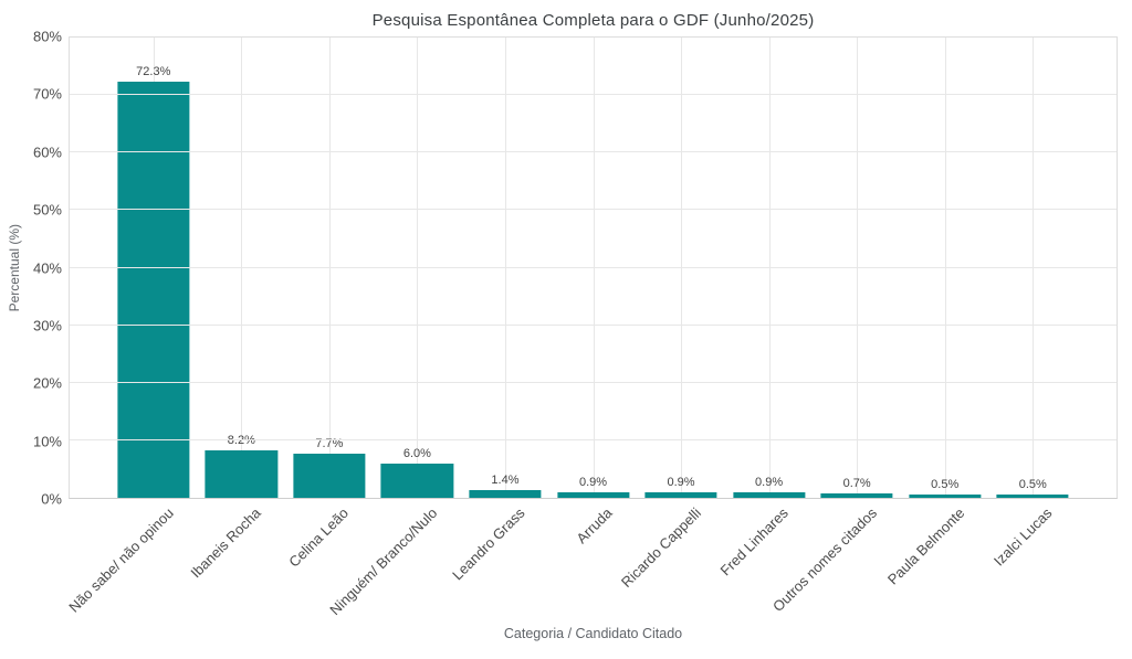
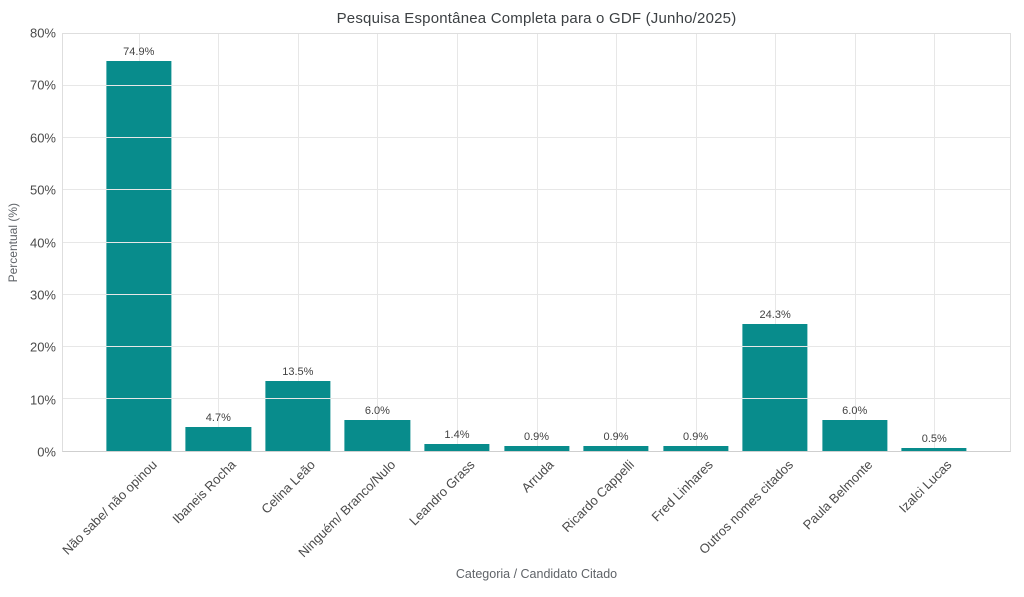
Não sabe/ não opinou: 72.3% -> 74.9%
Ibaneis Rocha: 8.2% -> 4.7%
Celina Leão: 7.7% -> 13.5%
Outros nomes citados: 0.7% -> 24.3%
Paula Belmonte: 0.5% -> 6.0%
